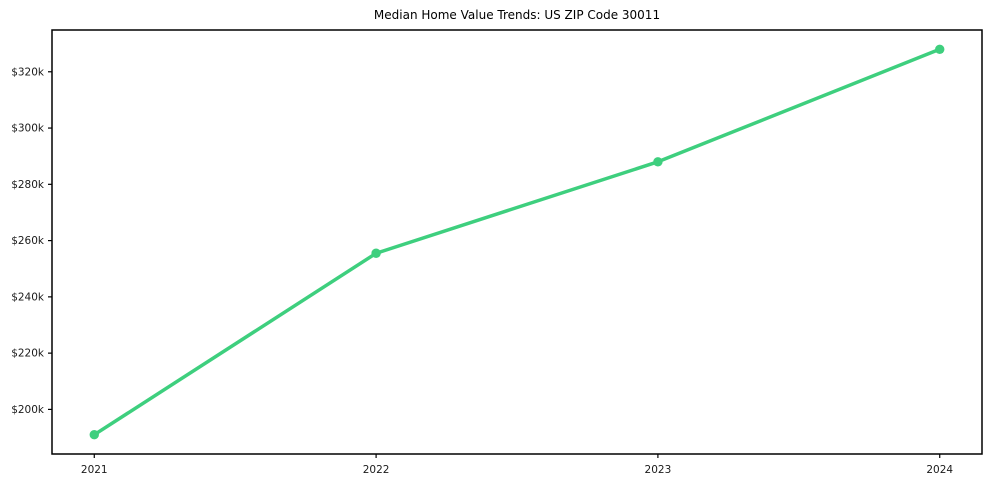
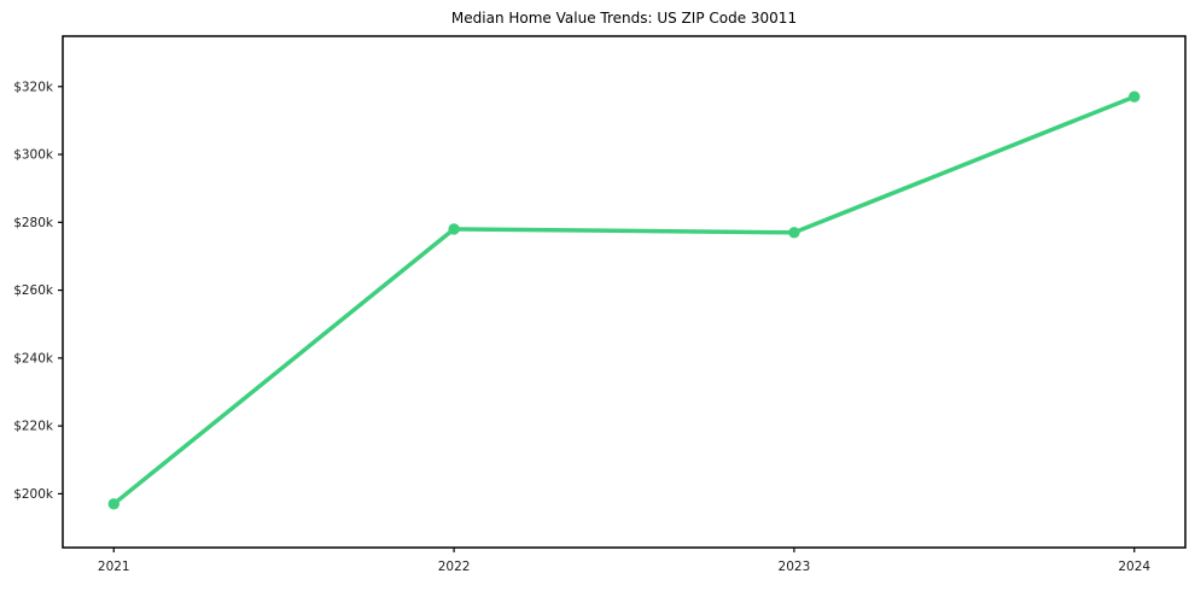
2021: $191k -> $197k
2022: $256k -> $278k
2023: $288k -> $277k
2024: $328k -> $317k
